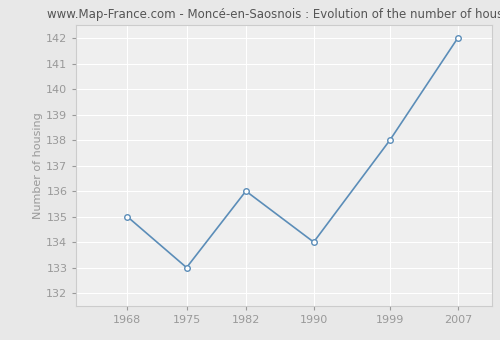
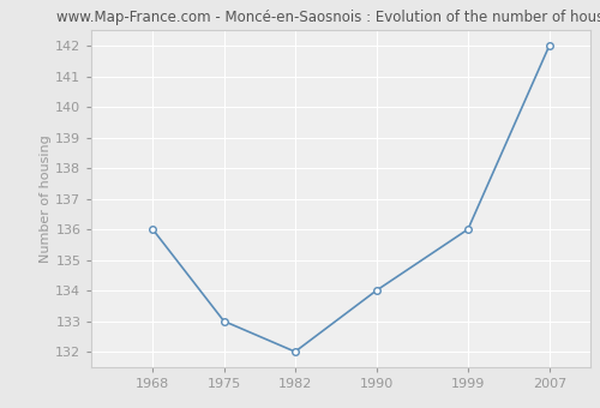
1968: 135 -> 136
1982: 136 -> 132
1999: 138 -> 136
